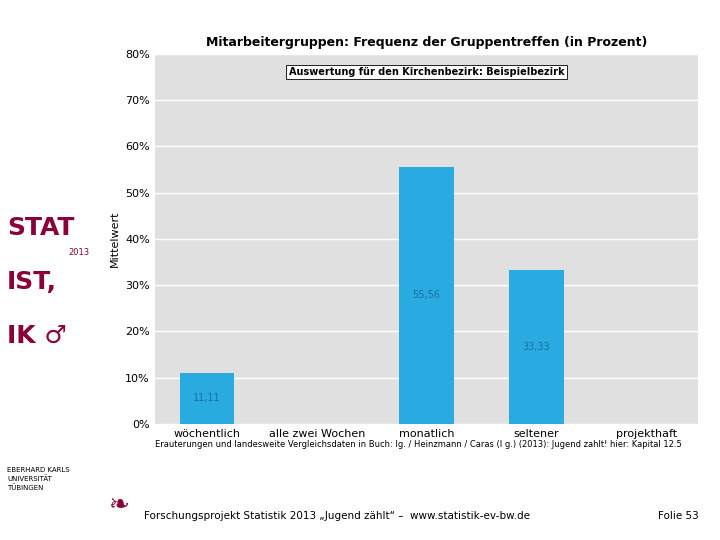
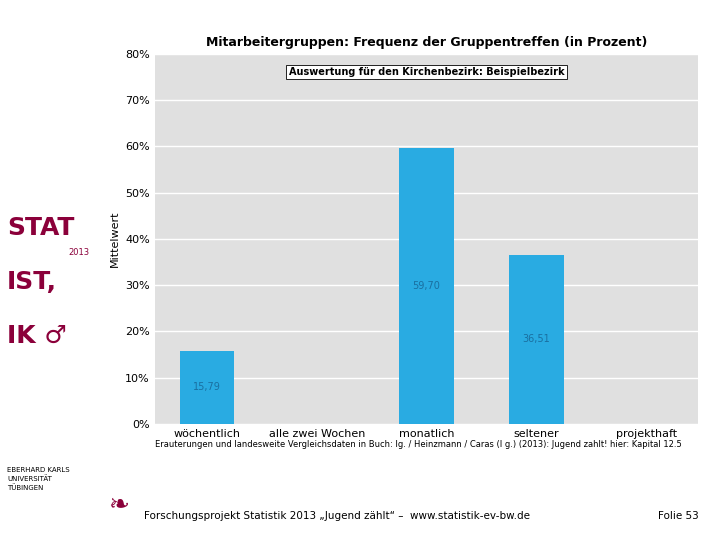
wöchentlich: 11,11 -> 15,79
monatlich: 55,56 -> 59,70
seltener: 33,33 -> 36,51
